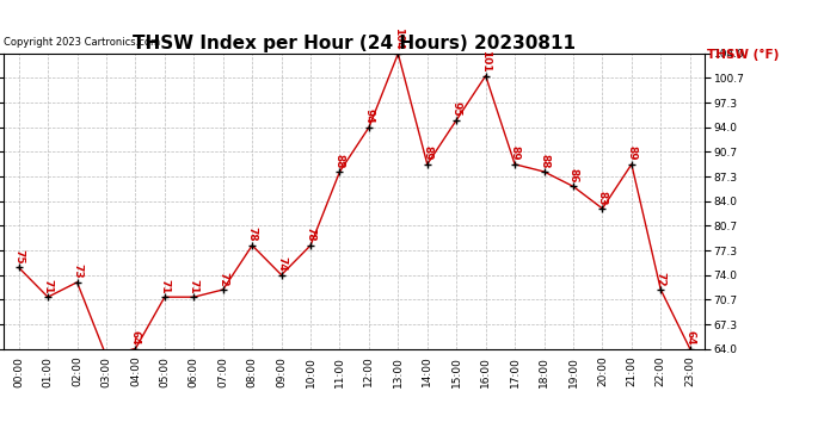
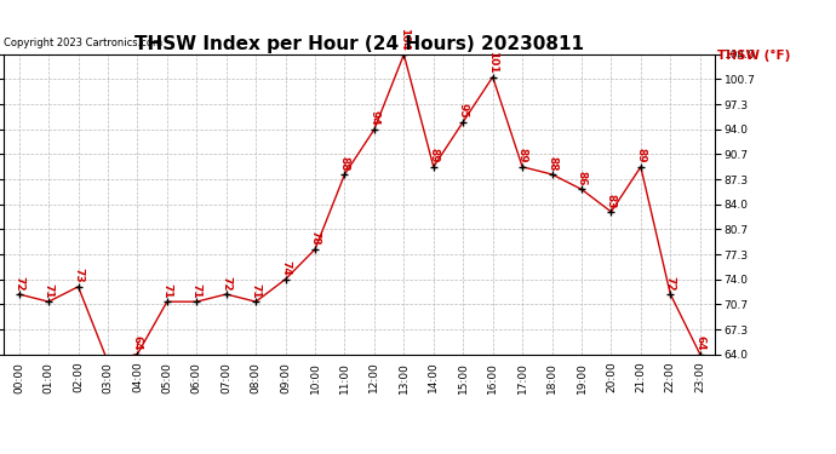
00:00: 75 -> 72
08:00: 78 -> 71
